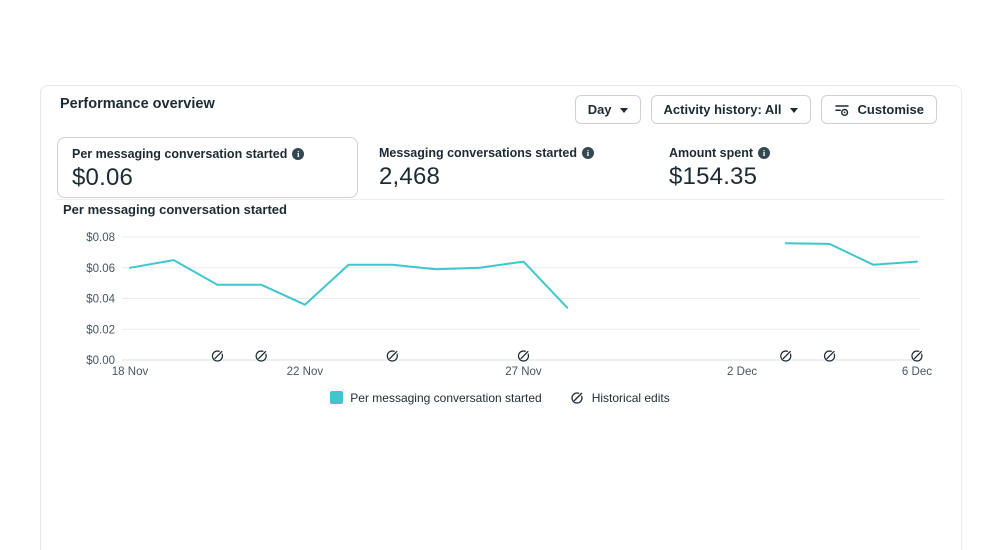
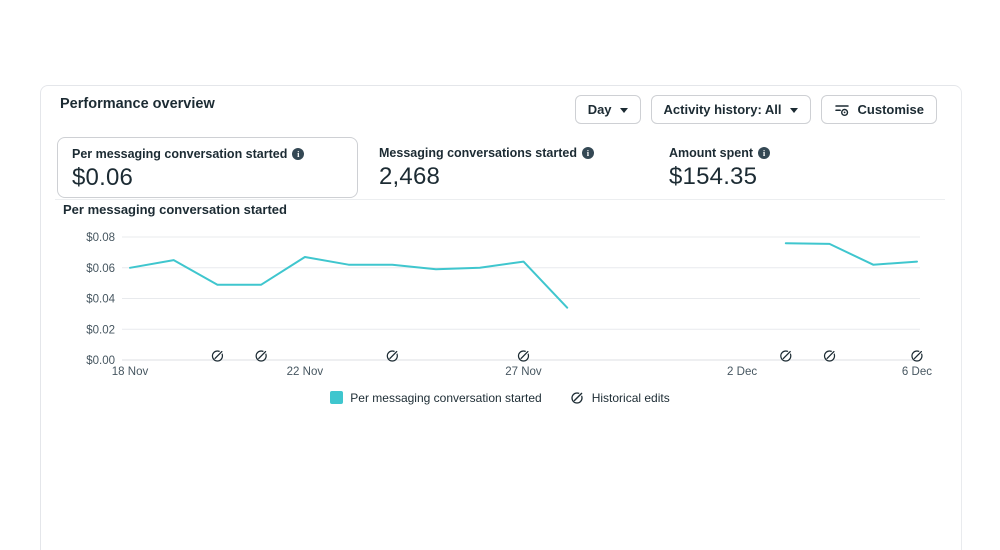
22 Nov: $0.036 -> $0.067
